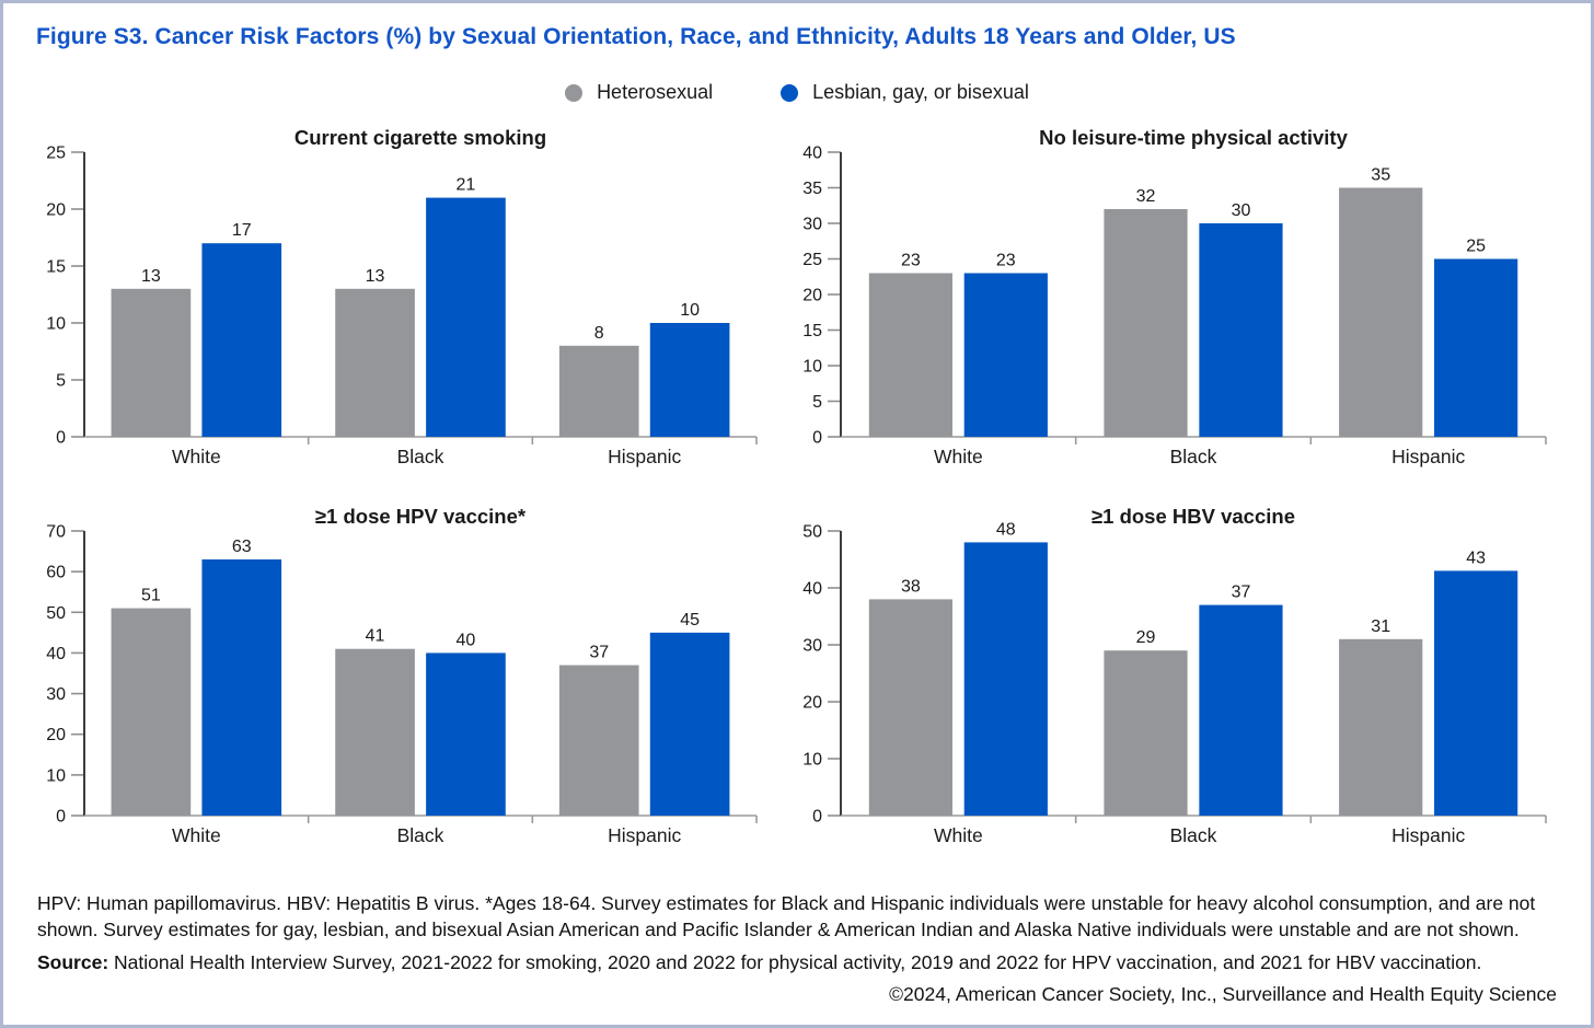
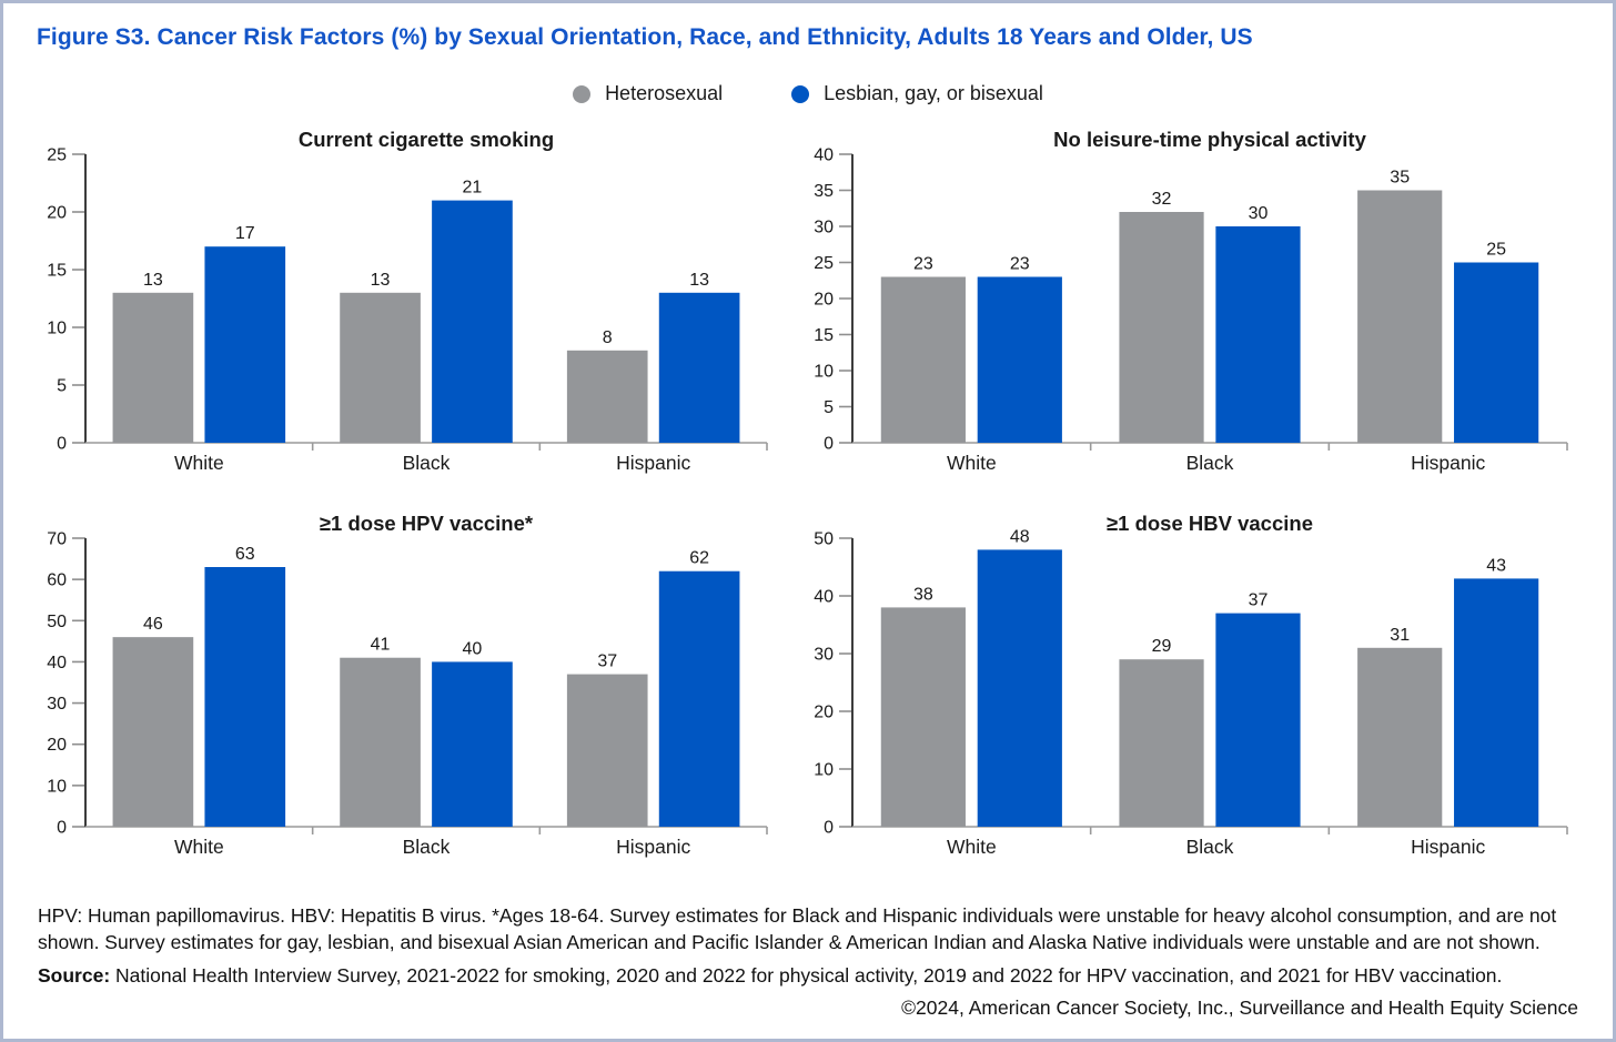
Current cigarette smoking/Lesbian, gay, or bisexual/Hispanic: 10 -> 13
≥1 dose HPV vaccine*/Heterosexual/White: 51 -> 46
≥1 dose HPV vaccine*/Lesbian, gay, or bisexual/Hispanic: 45 -> 62
